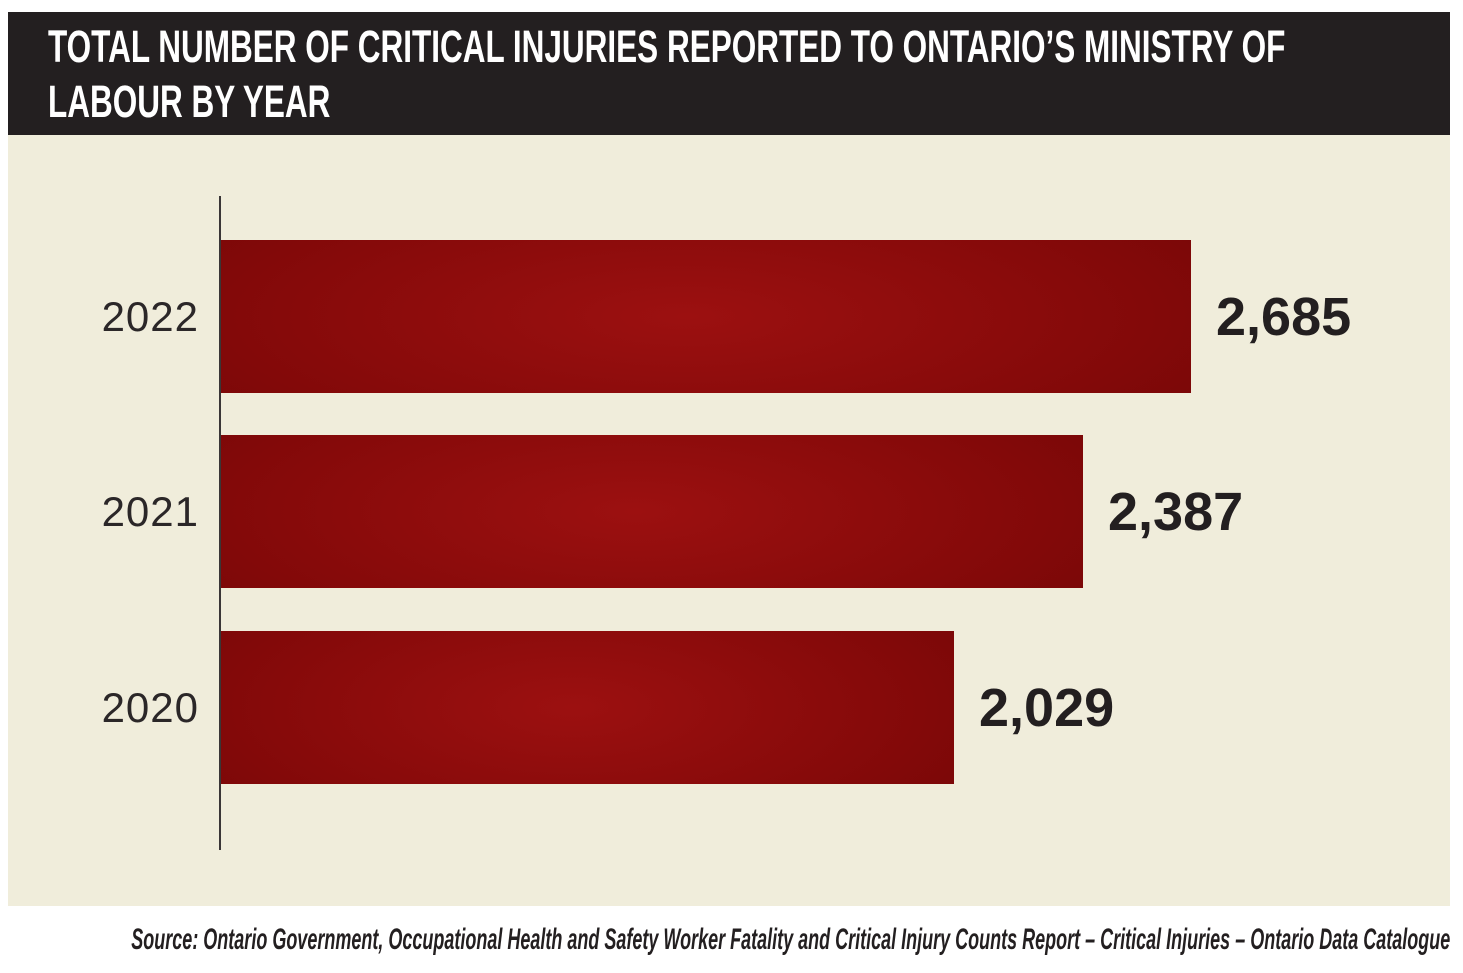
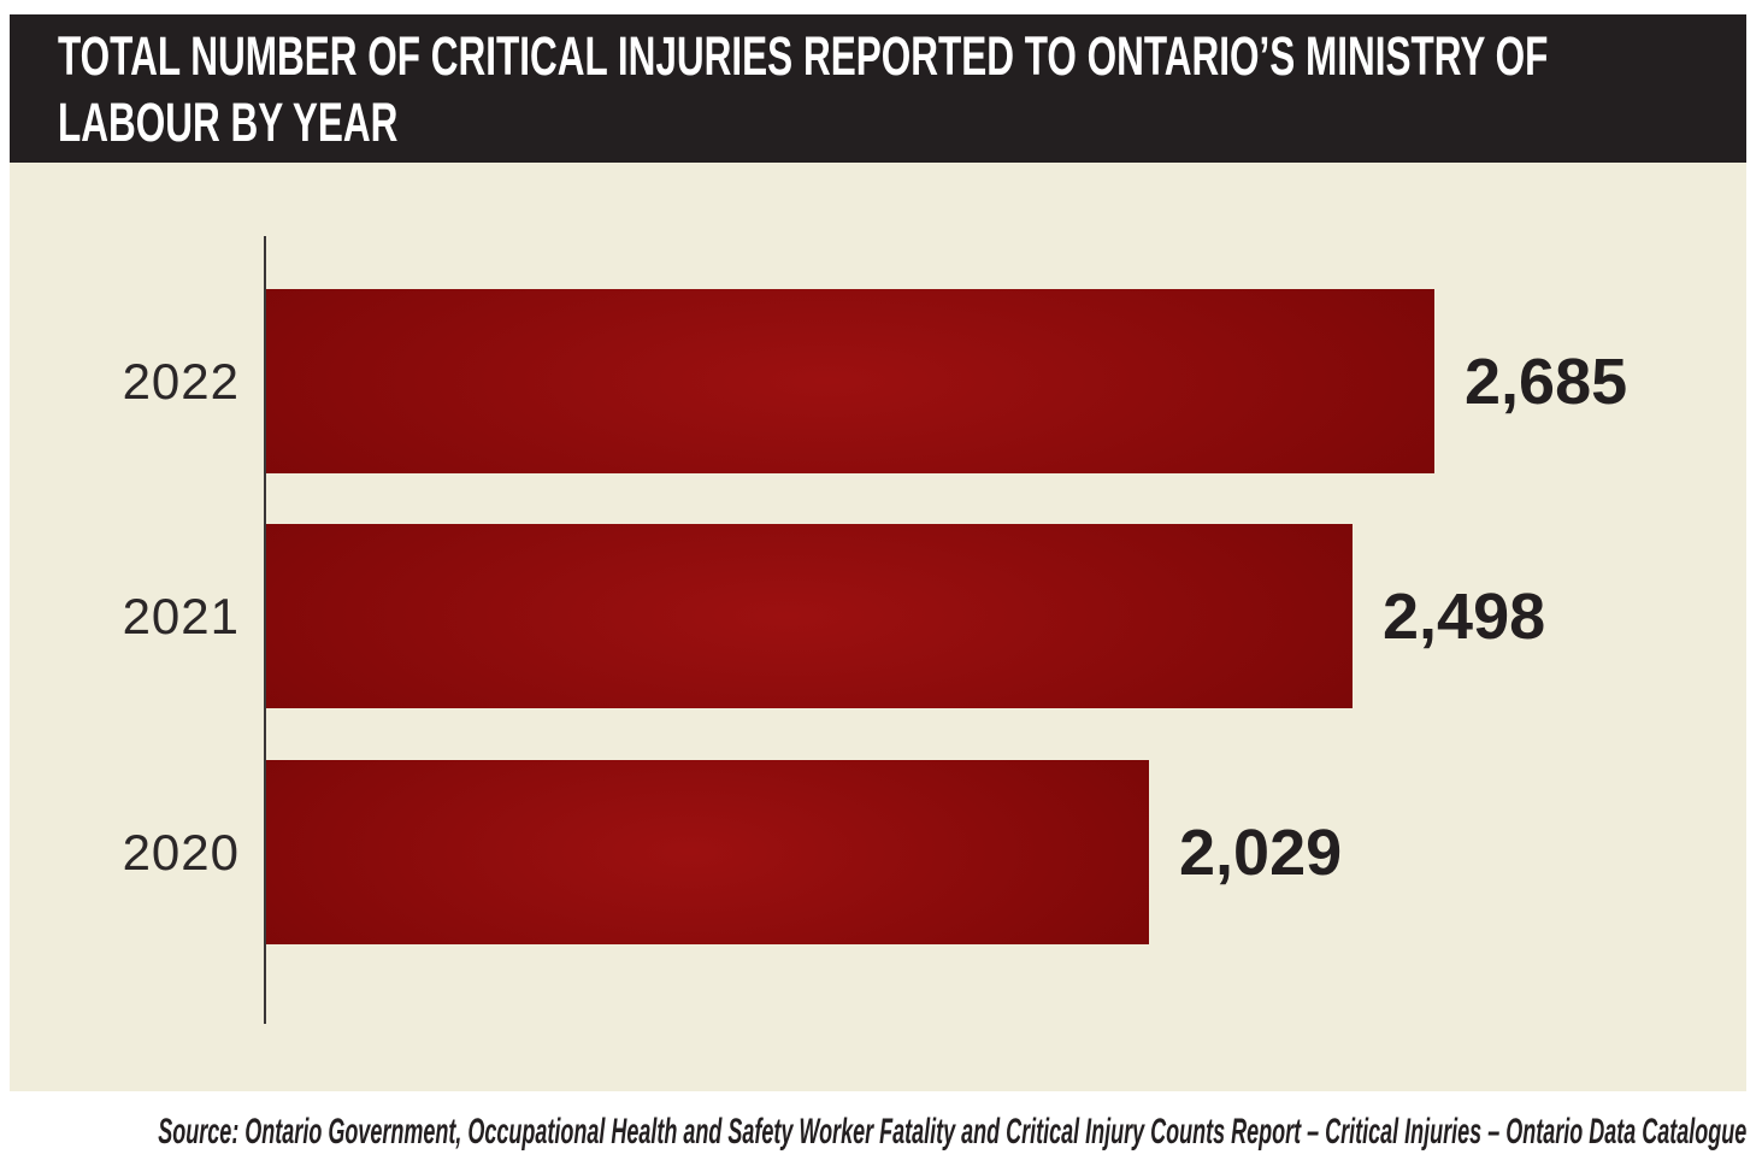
2021: 2,387 -> 2,498
